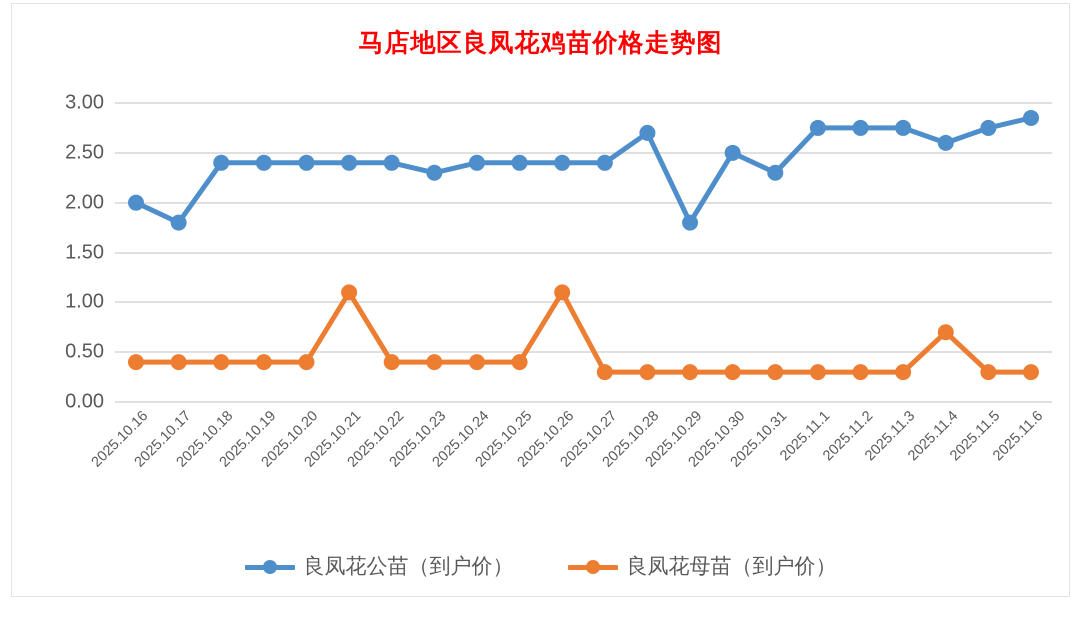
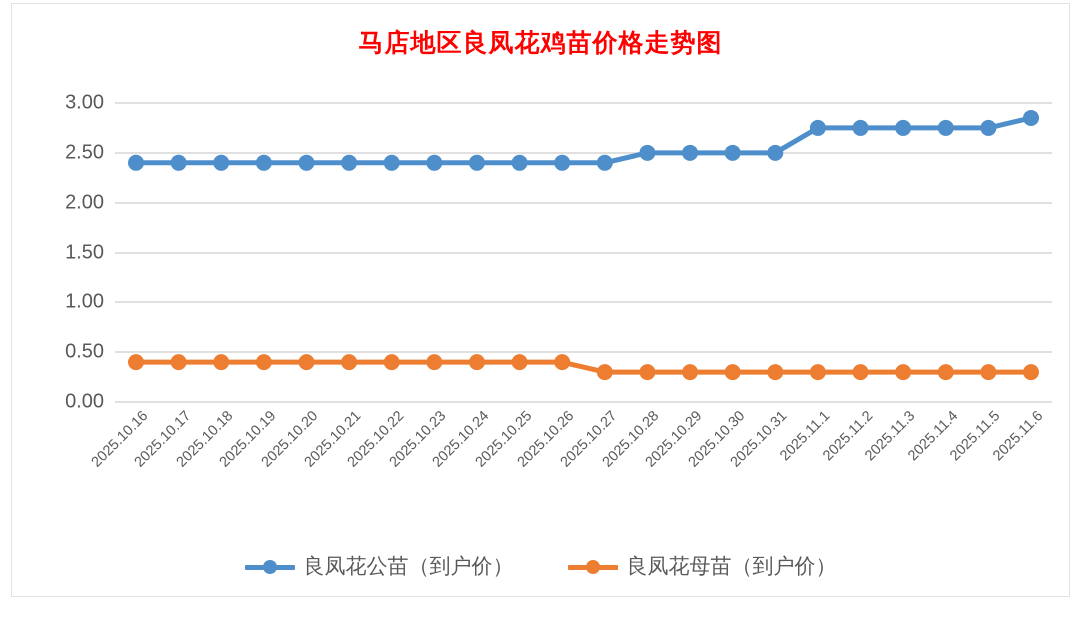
良凤花公苗（到户价）/2025.10.16: 2.0 -> 2.4
良凤花公苗（到户价）/2025.10.17: 1.8 -> 2.4
良凤花母苗（到户价）/2025.10.21: 1.1 -> 0.4
良凤花公苗（到户价）/2025.10.23: 2.3 -> 2.4
良凤花母苗（到户价）/2025.10.26: 1.1 -> 0.4
良凤花公苗（到户价）/2025.10.28: 2.7 -> 2.5
良凤花公苗（到户价）/2025.10.29: 1.8 -> 2.5
良凤花公苗（到户价）/2025.10.31: 2.3 -> 2.5
良凤花公苗（到户价）/2025.11.4: 2.6 -> 2.8
良凤花母苗（到户价）/2025.11.4: 0.7 -> 0.3
